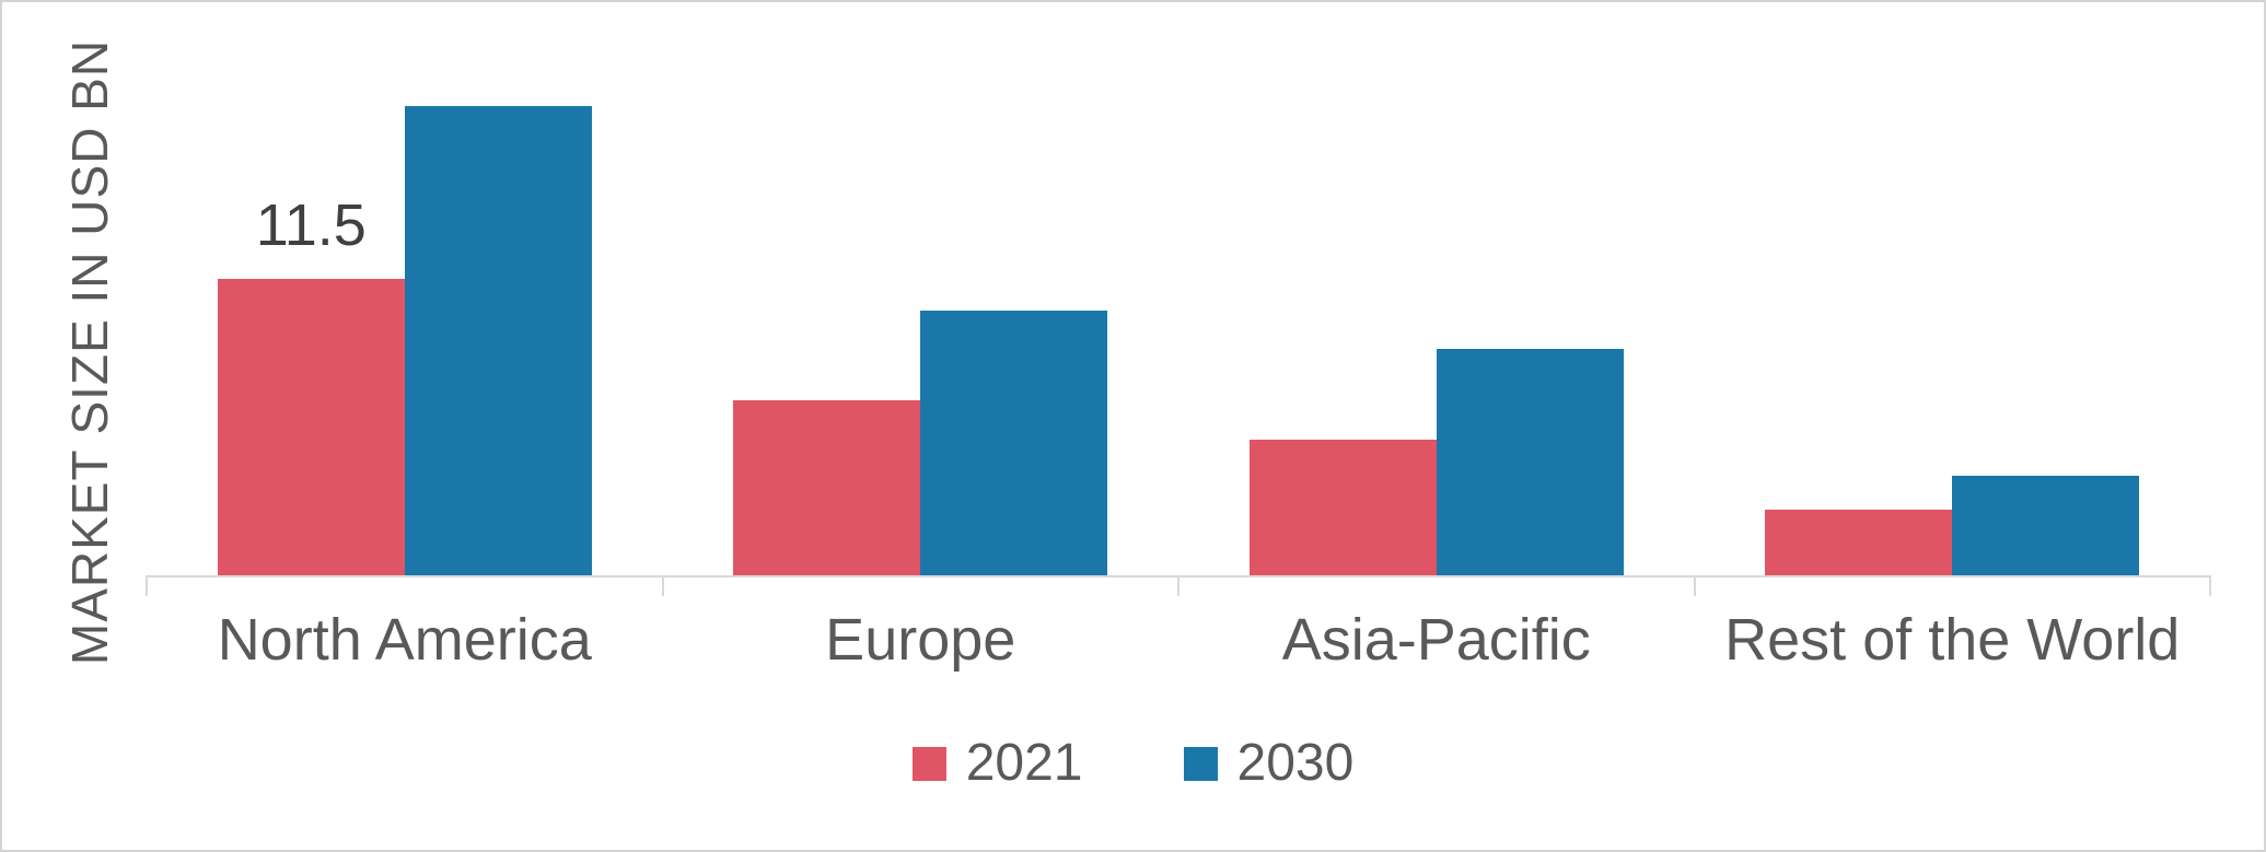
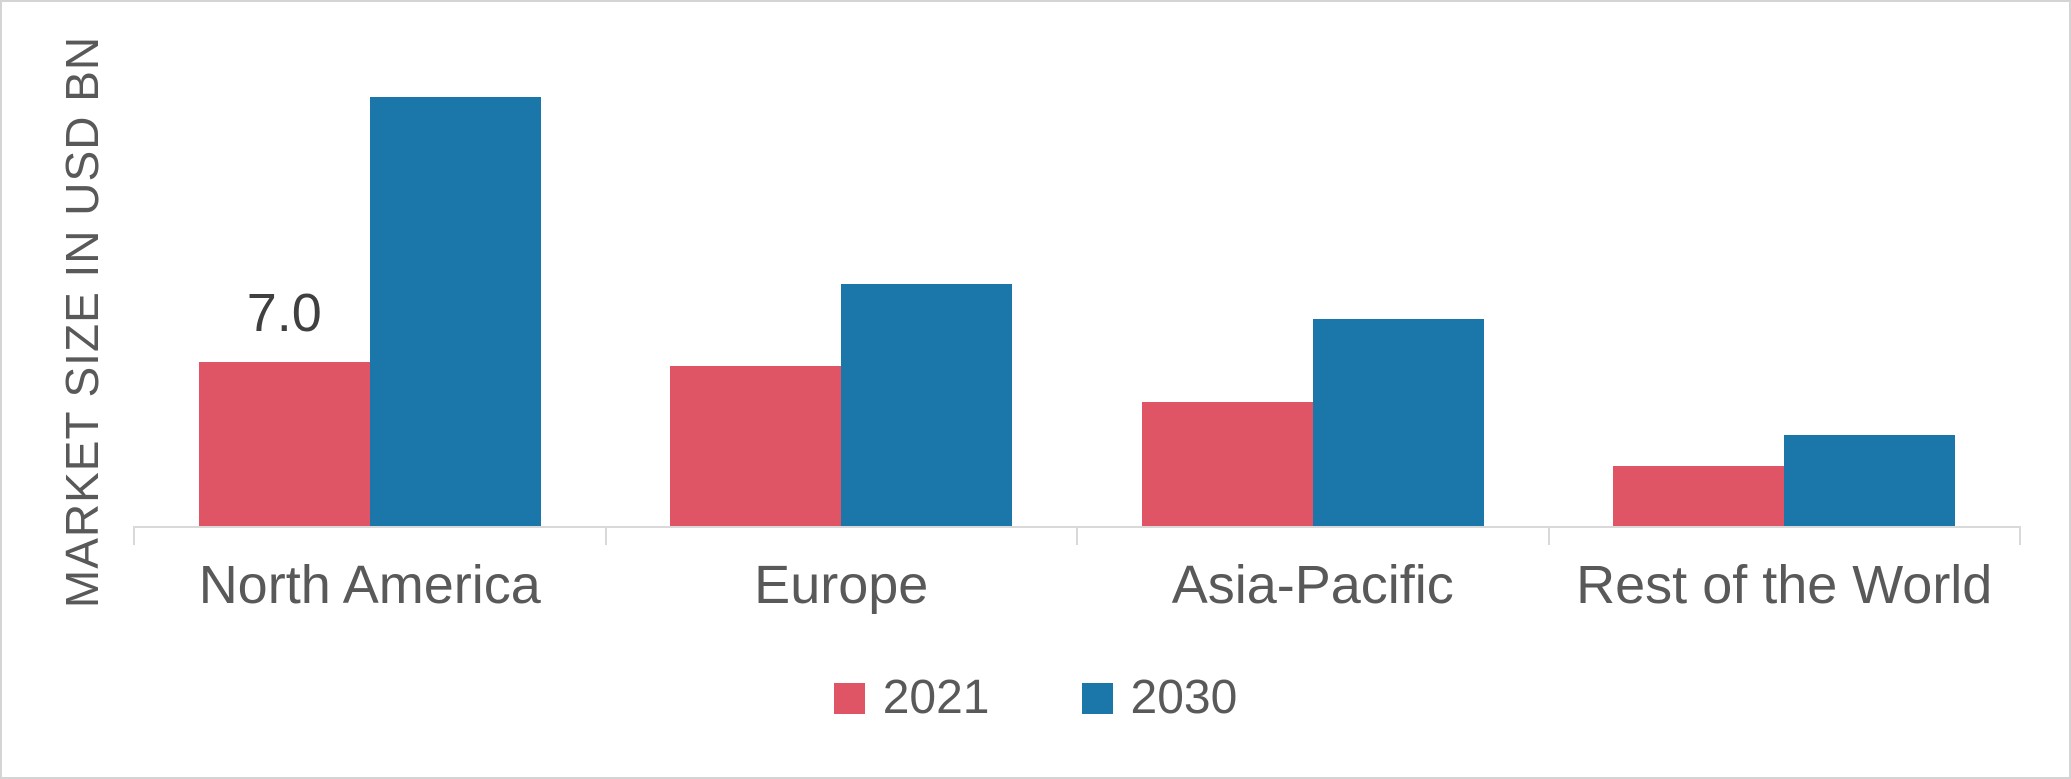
2021/North America: 11.5 -> 7.0
